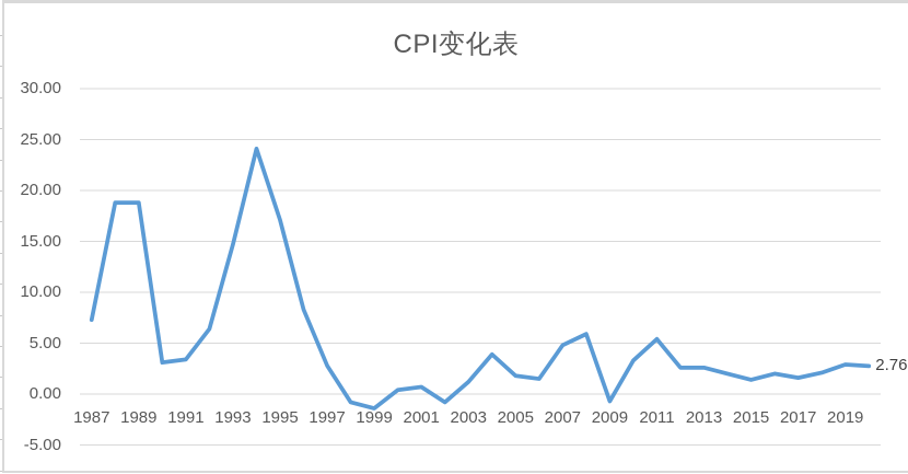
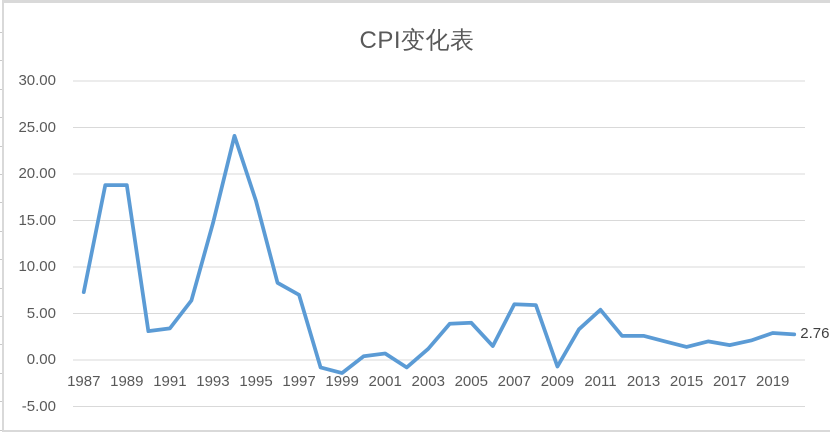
1997: 3 -> 7
2005: 2 -> 4
2007: 5 -> 6
